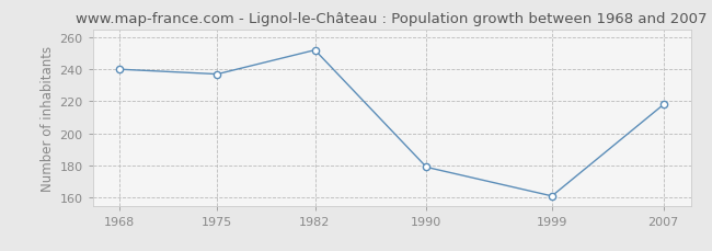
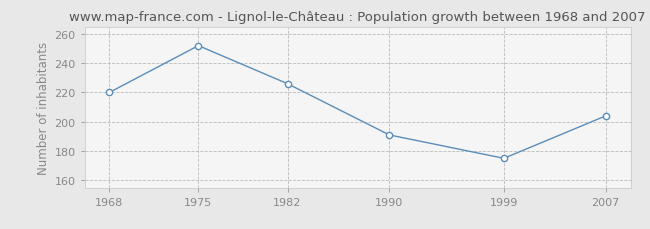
1968: 240 -> 220
1975: 237 -> 252
1982: 252 -> 226
1990: 179 -> 191
1999: 161 -> 175
2007: 218 -> 204
